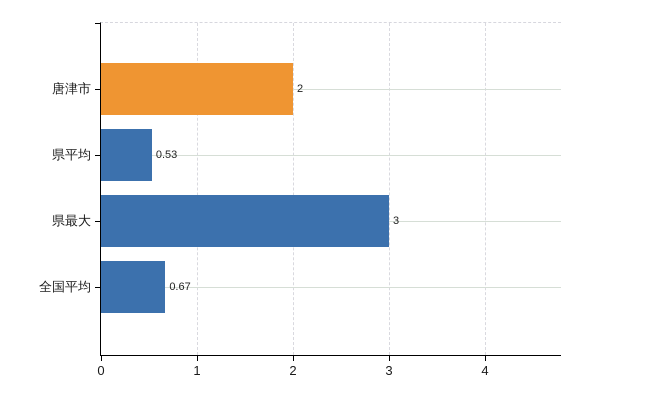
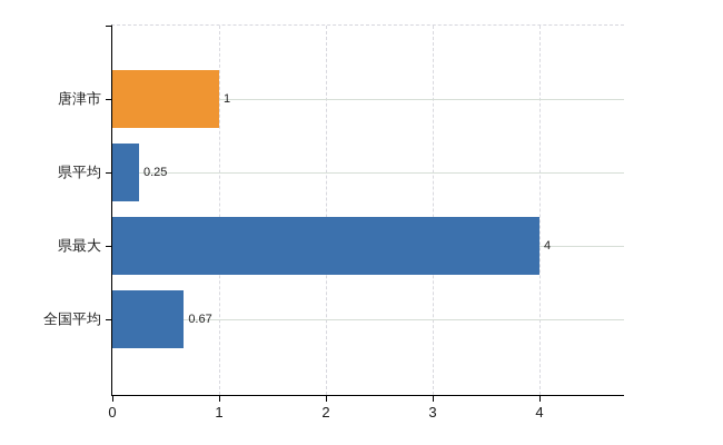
唐津市: 2 -> 1
県平均: 0.53 -> 0.25
県最大: 3 -> 4
